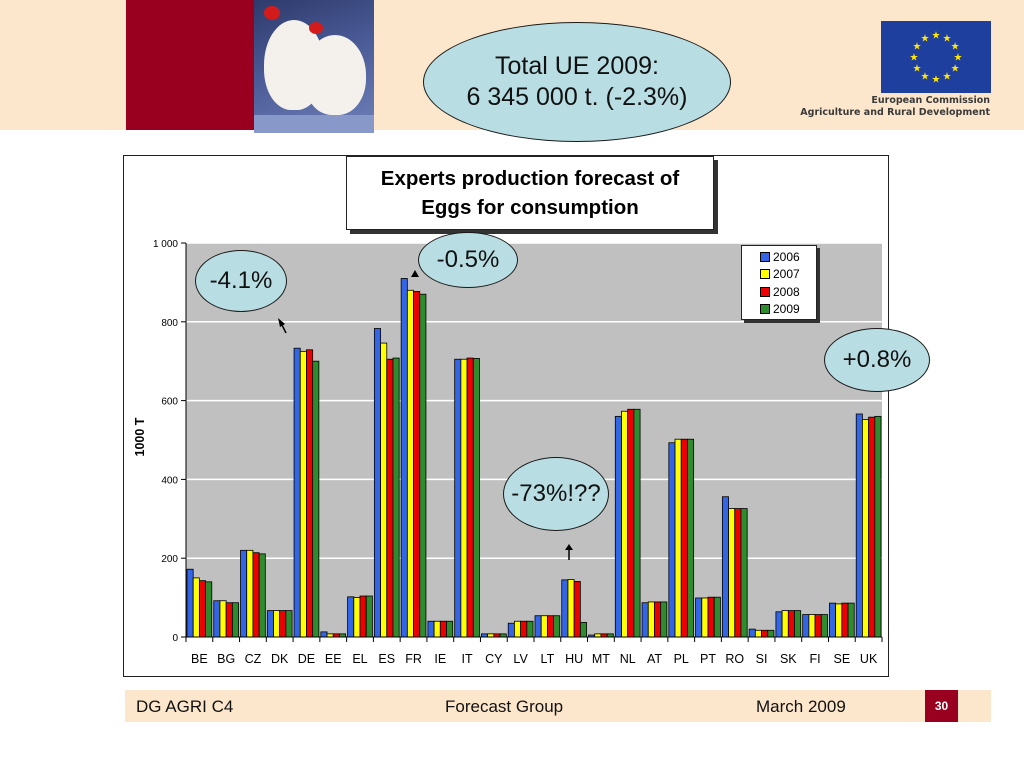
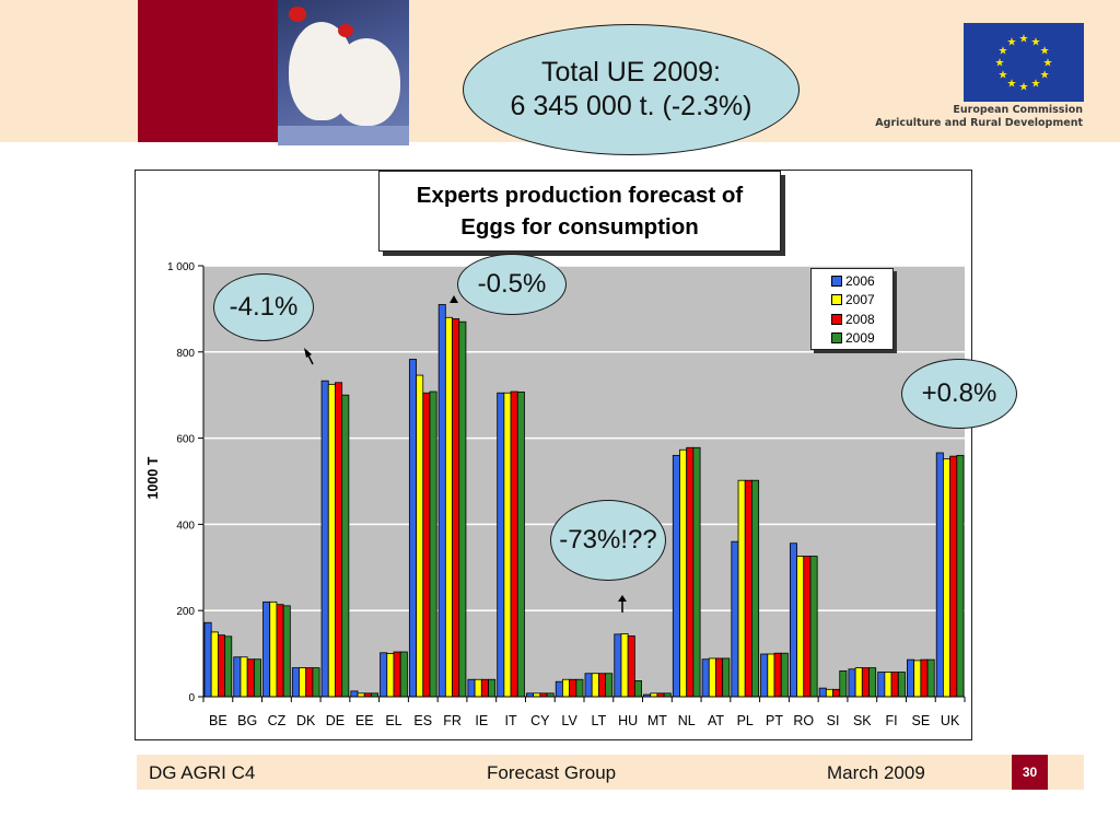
2006/PL: 490 -> 360
2009/SI: 20 -> 60
